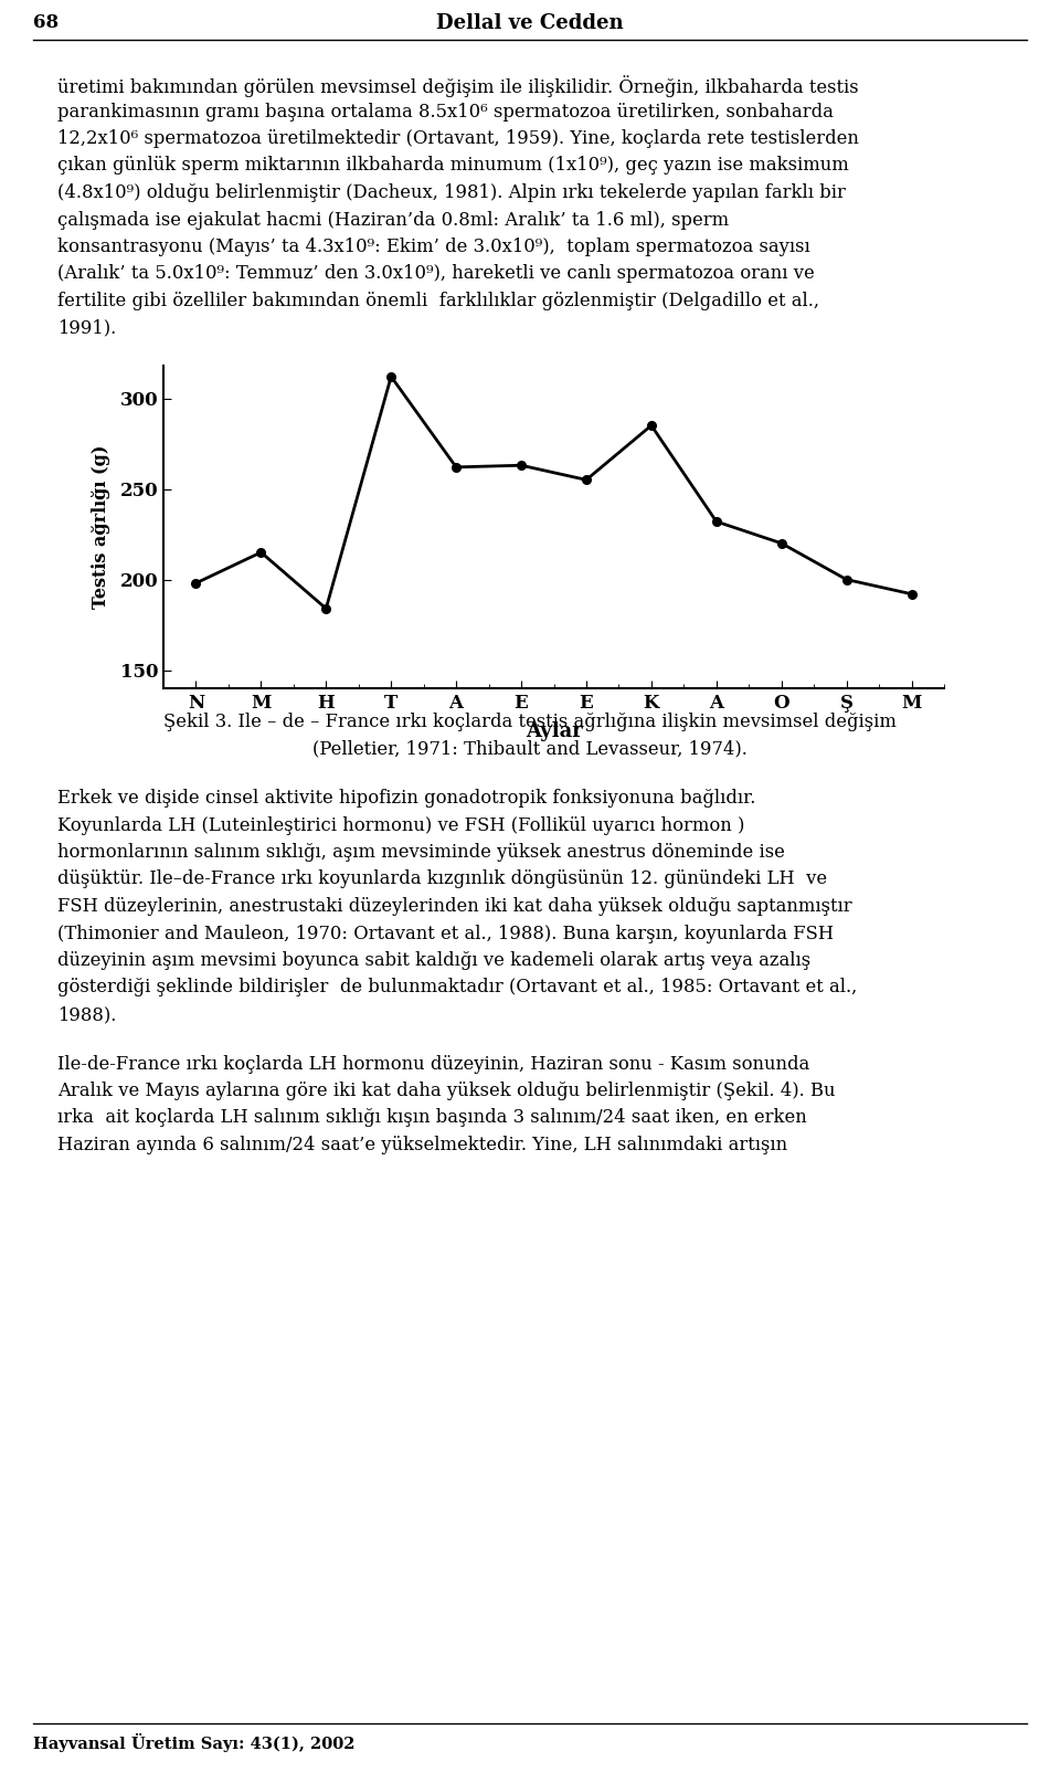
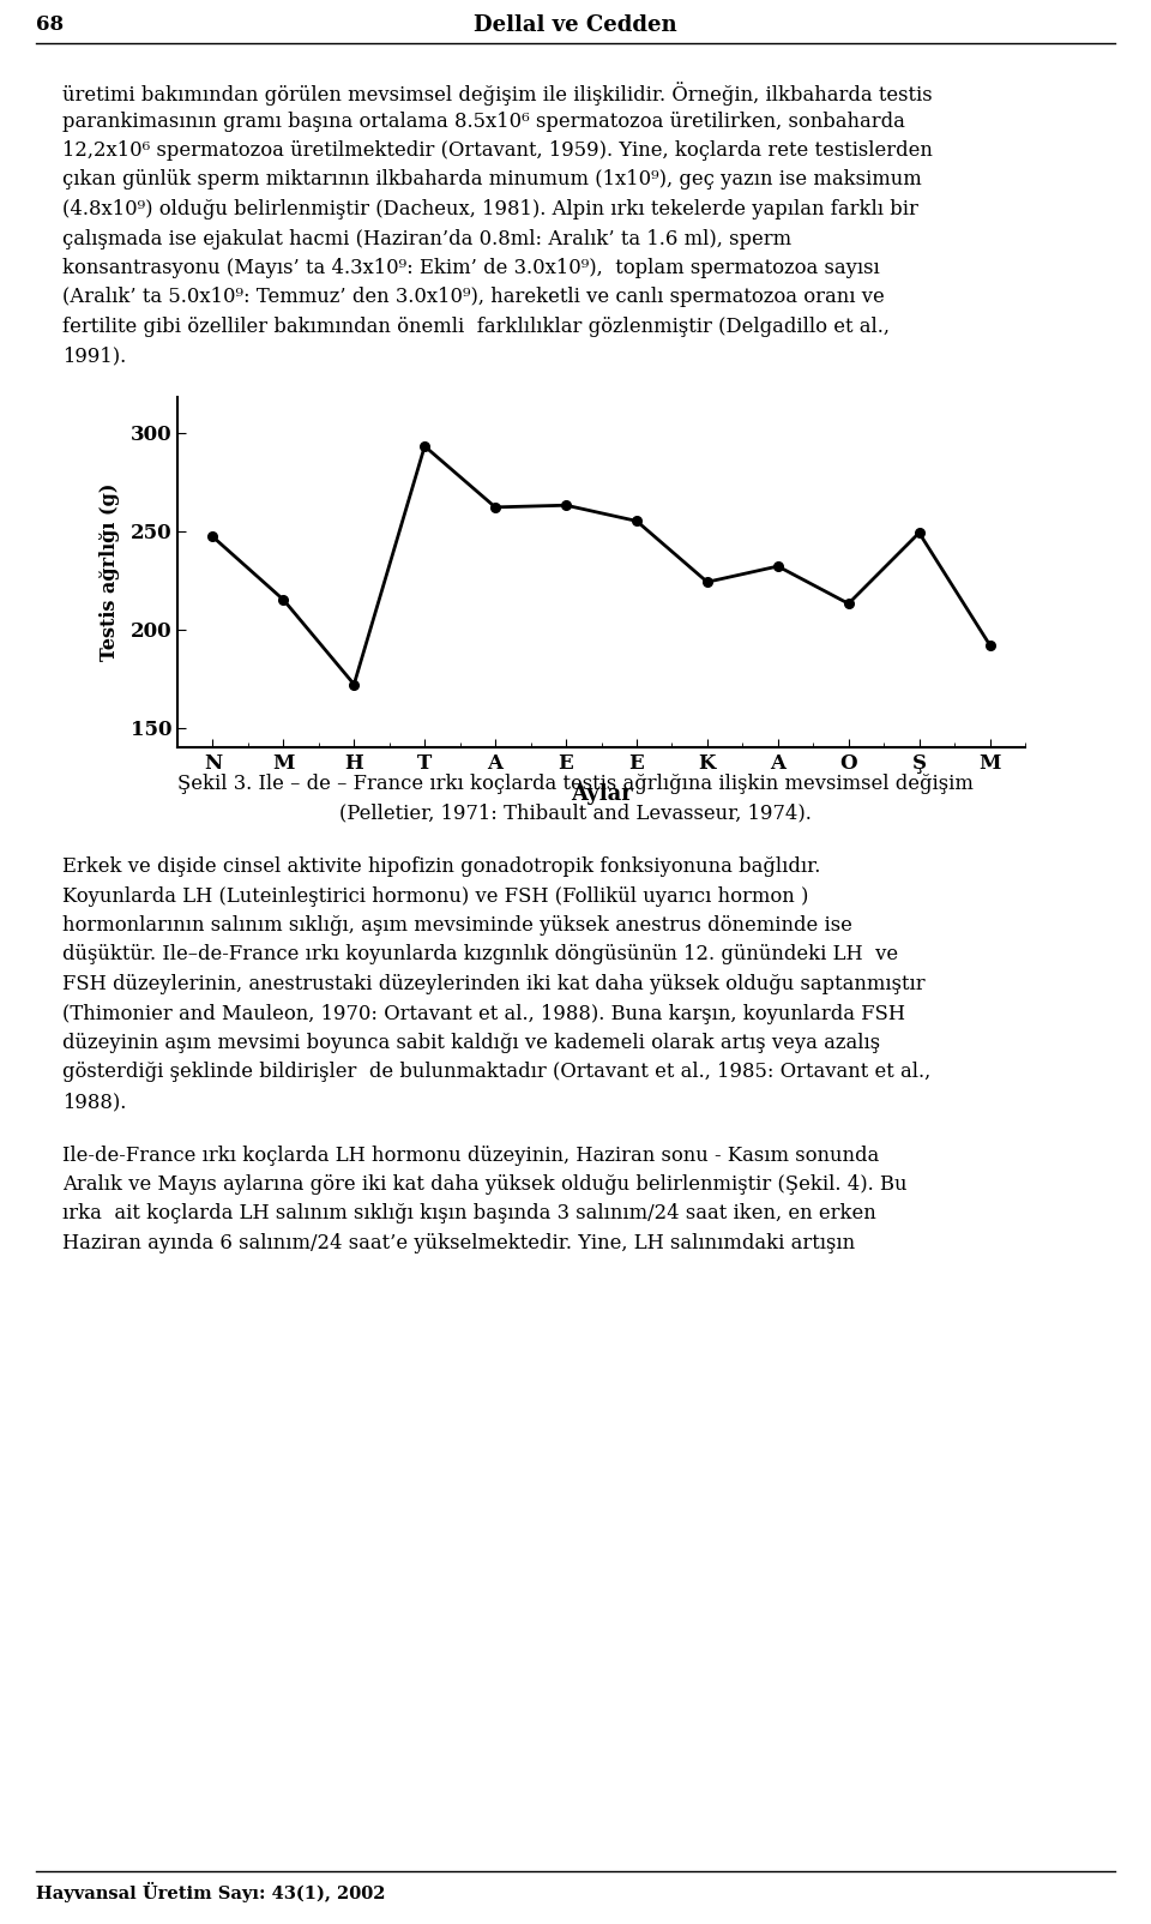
N: 198 -> 247
H: 184 -> 172
T: 312 -> 293
K: 285 -> 224
O: 220 -> 213
Ş: 200 -> 249
